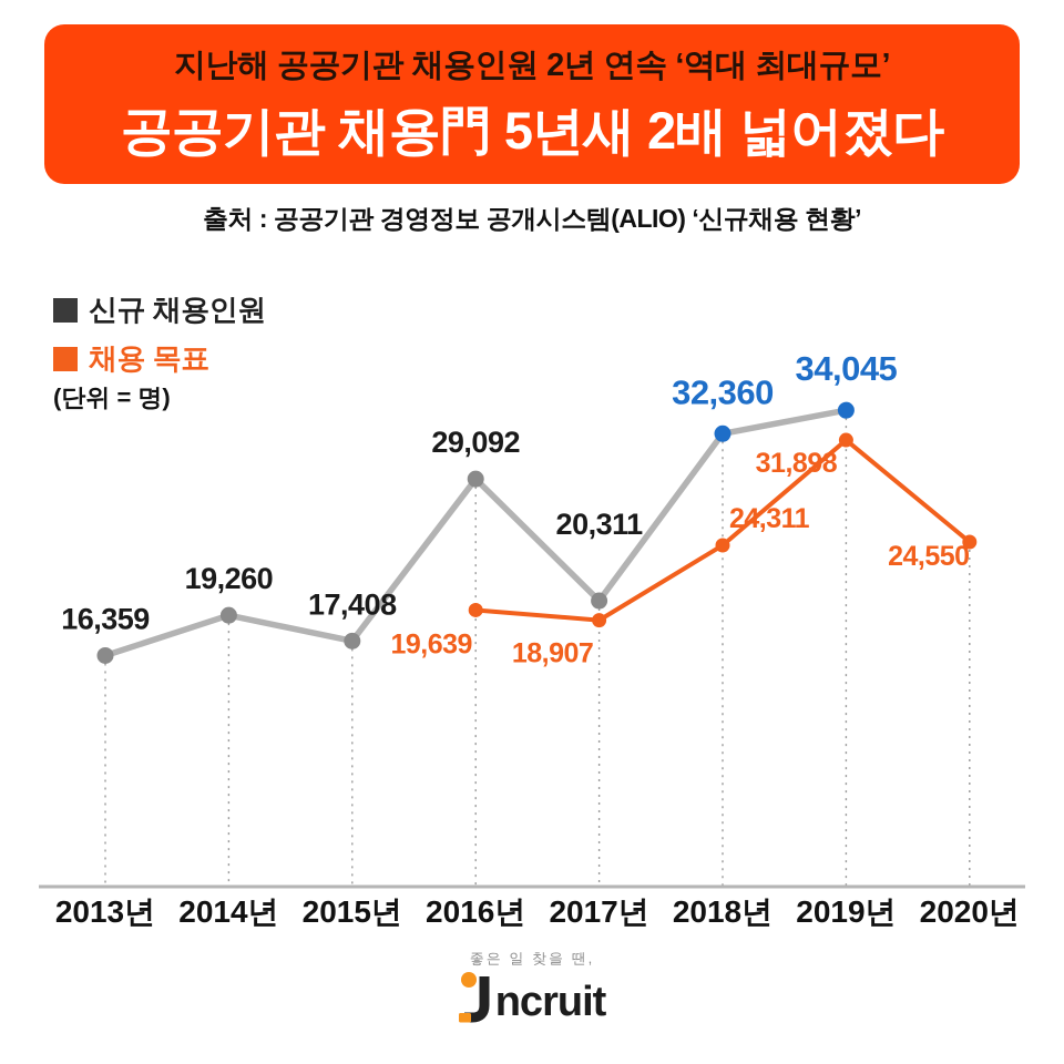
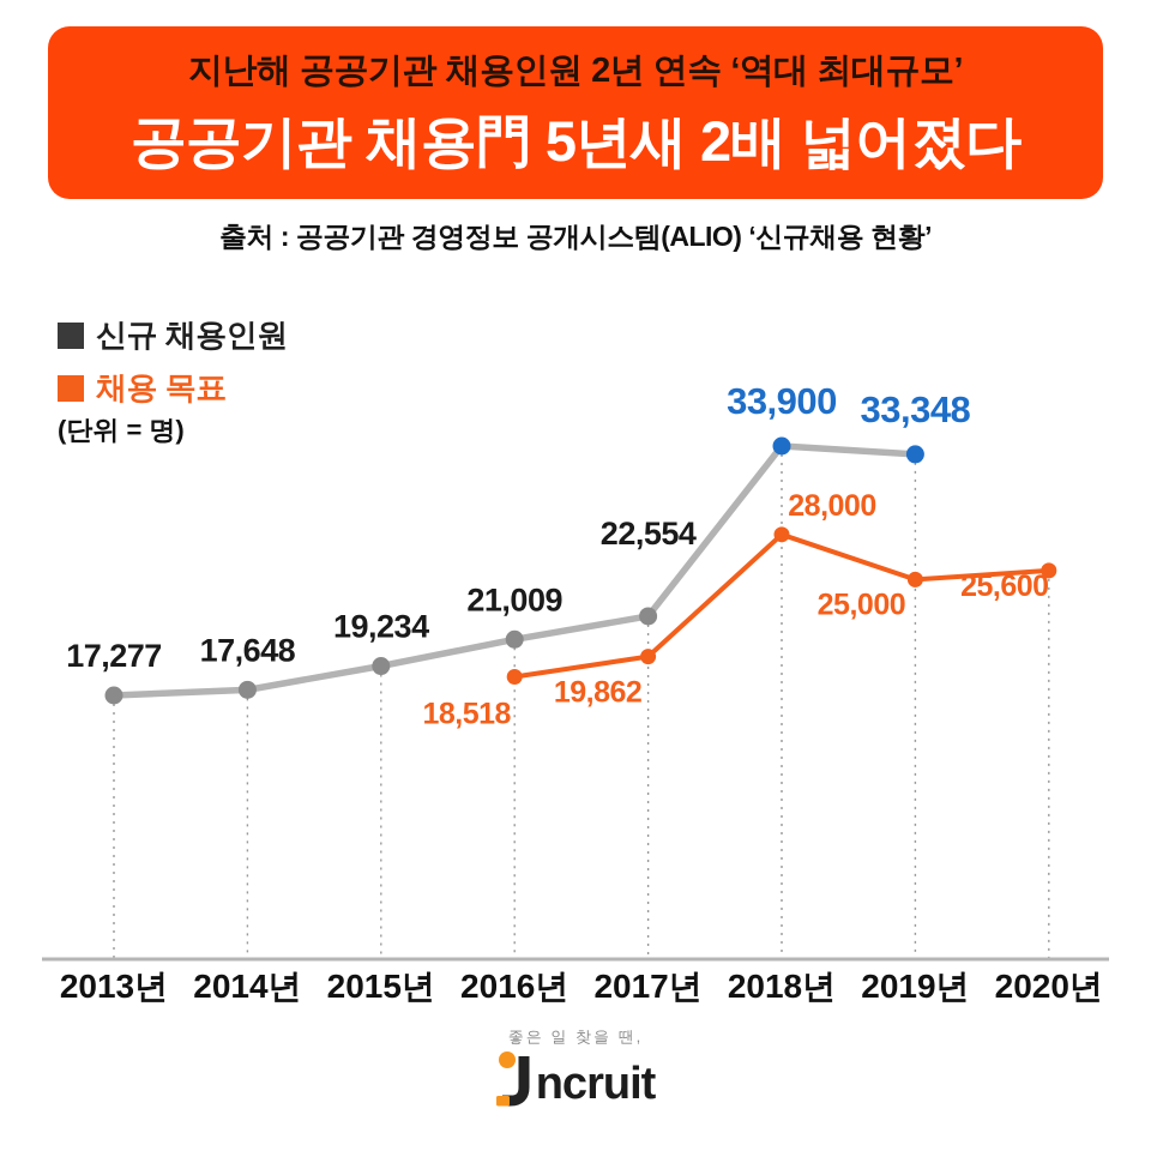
신규 채용인원/2013년: 16,359 -> 17,277
신규 채용인원/2014년: 19,260 -> 17,648
신규 채용인원/2015년: 17,408 -> 19,234
신규 채용인원/2016년: 29,092 -> 21,009
채용 목표/2016년: 19,639 -> 18,518
신규 채용인원/2017년: 20,311 -> 22,554
채용 목표/2017년: 18,907 -> 19,862
신규 채용인원/2018년: 32,360 -> 33,900
채용 목표/2018년: 24,311 -> 28,000
신규 채용인원/2019년: 34,045 -> 33,348
채용 목표/2019년: 31,898 -> 25,000
채용 목표/2020년: 24,550 -> 25,600
